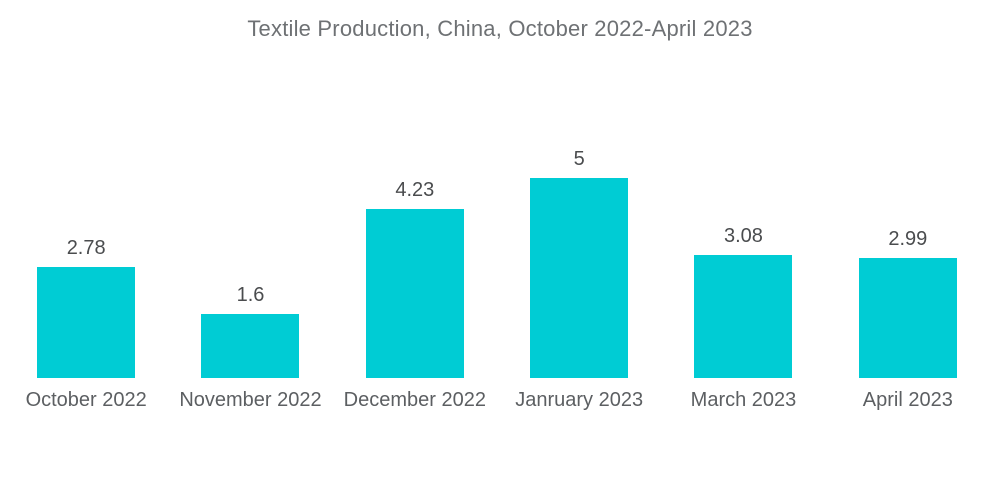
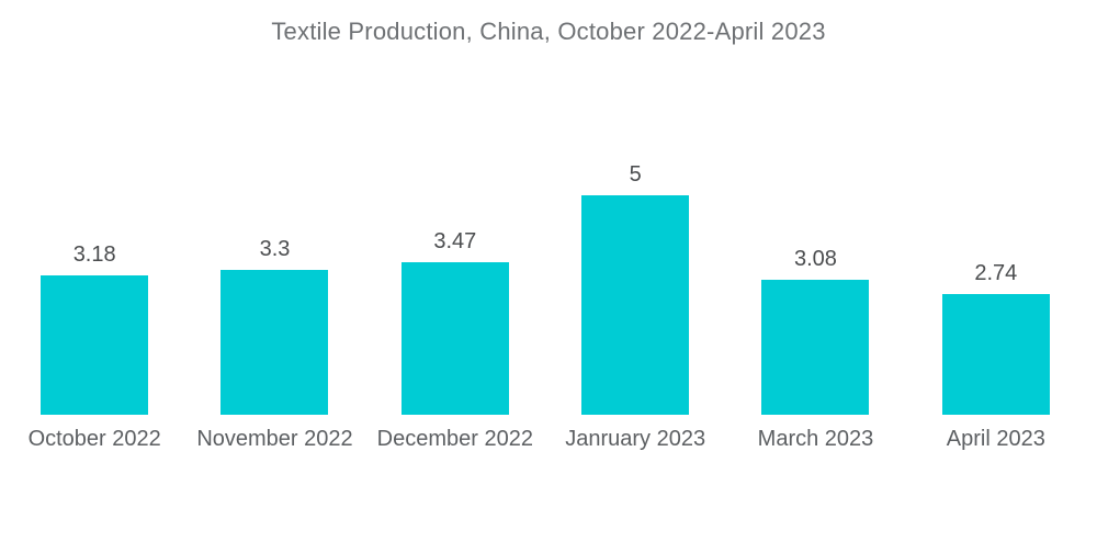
October 2022: 2.78 -> 3.18
November 2022: 1.6 -> 3.3
December 2022: 4.23 -> 3.47
April 2023: 2.99 -> 2.74
